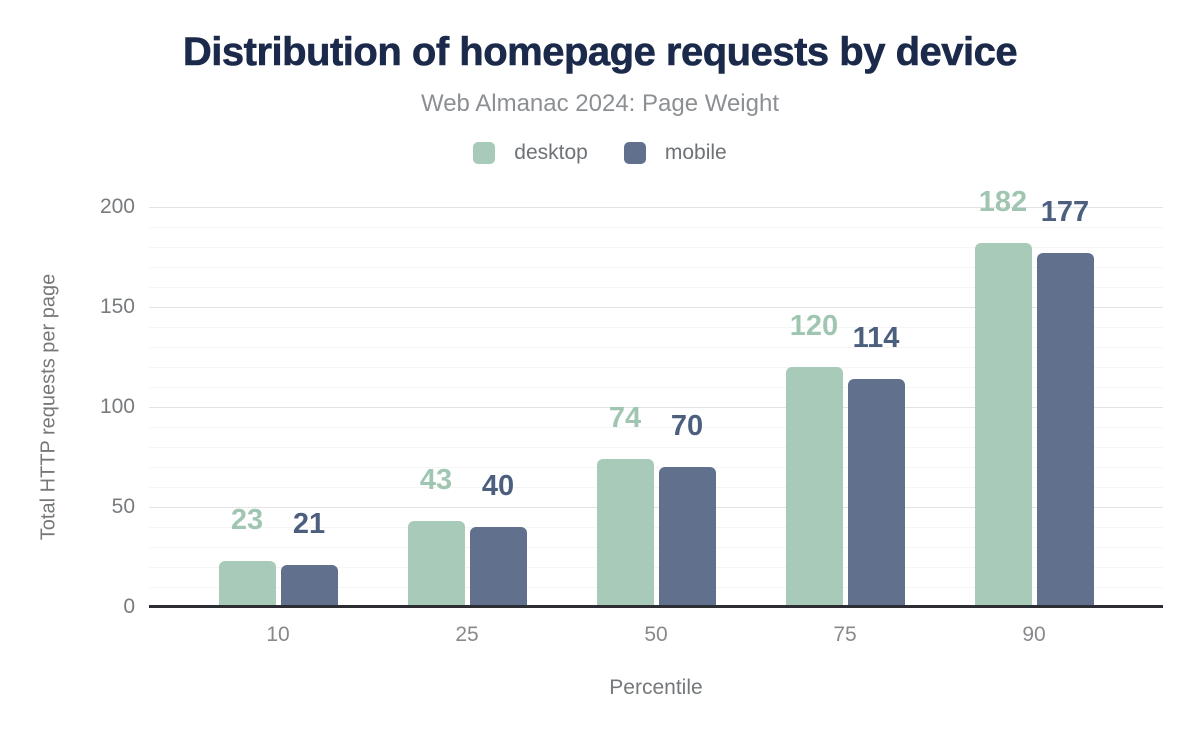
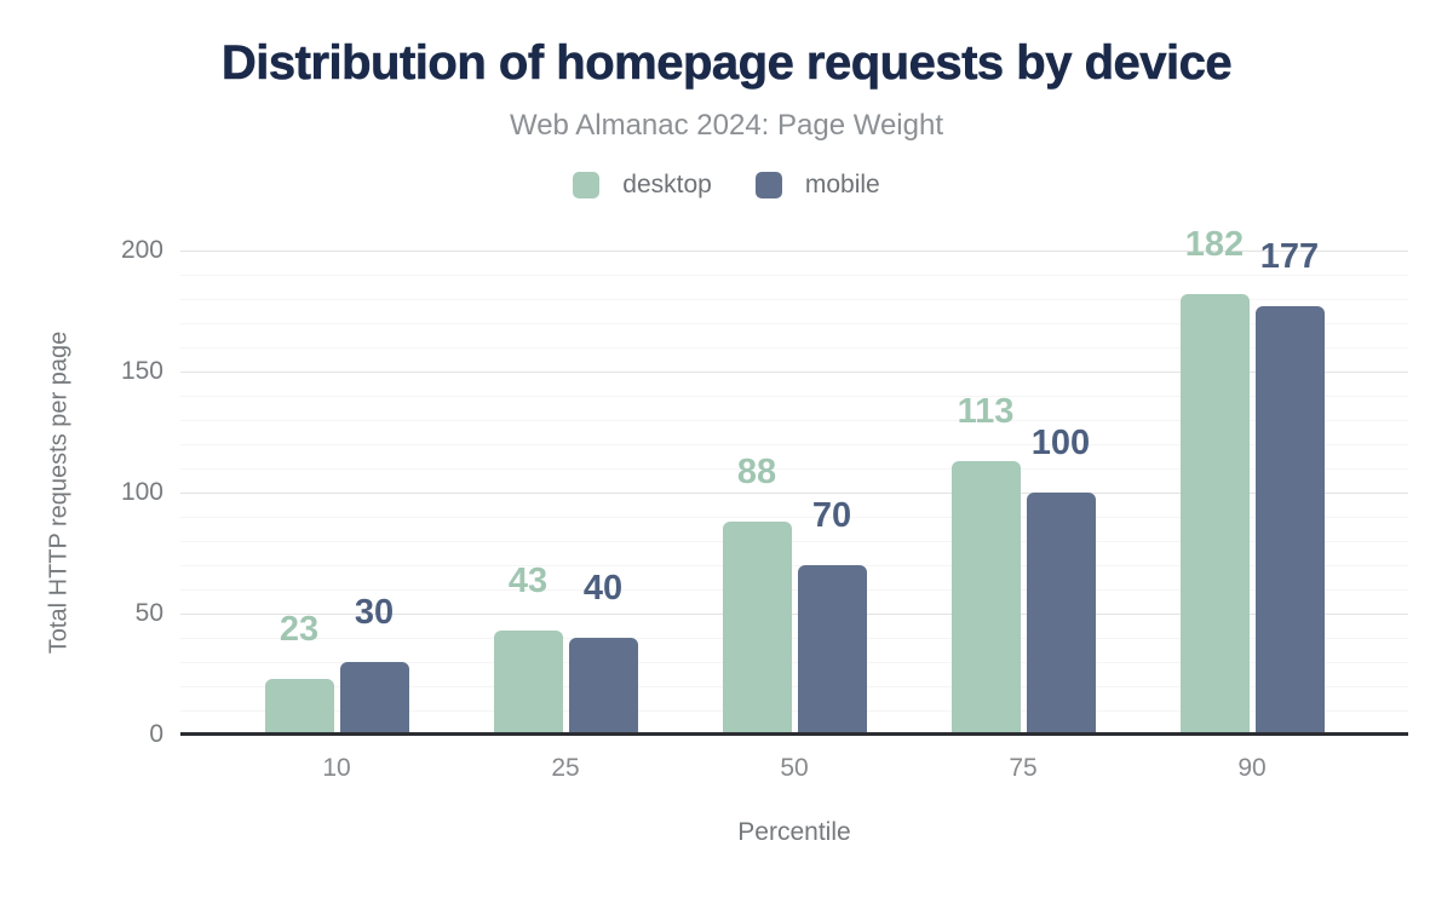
mobile/10: 21 -> 30
desktop/50: 74 -> 88
desktop/75: 120 -> 113
mobile/75: 114 -> 100
